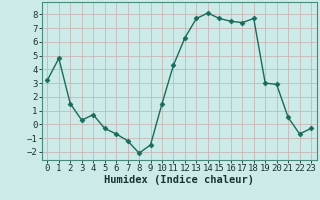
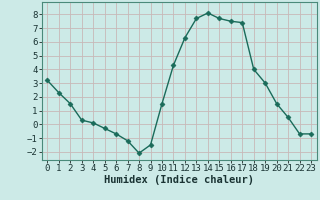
1: 4.8 -> 2.3
4: 0.7 -> 0.1
18: 7.7 -> 4.0
20: 2.9 -> 1.5
23: -0.3 -> -0.7
